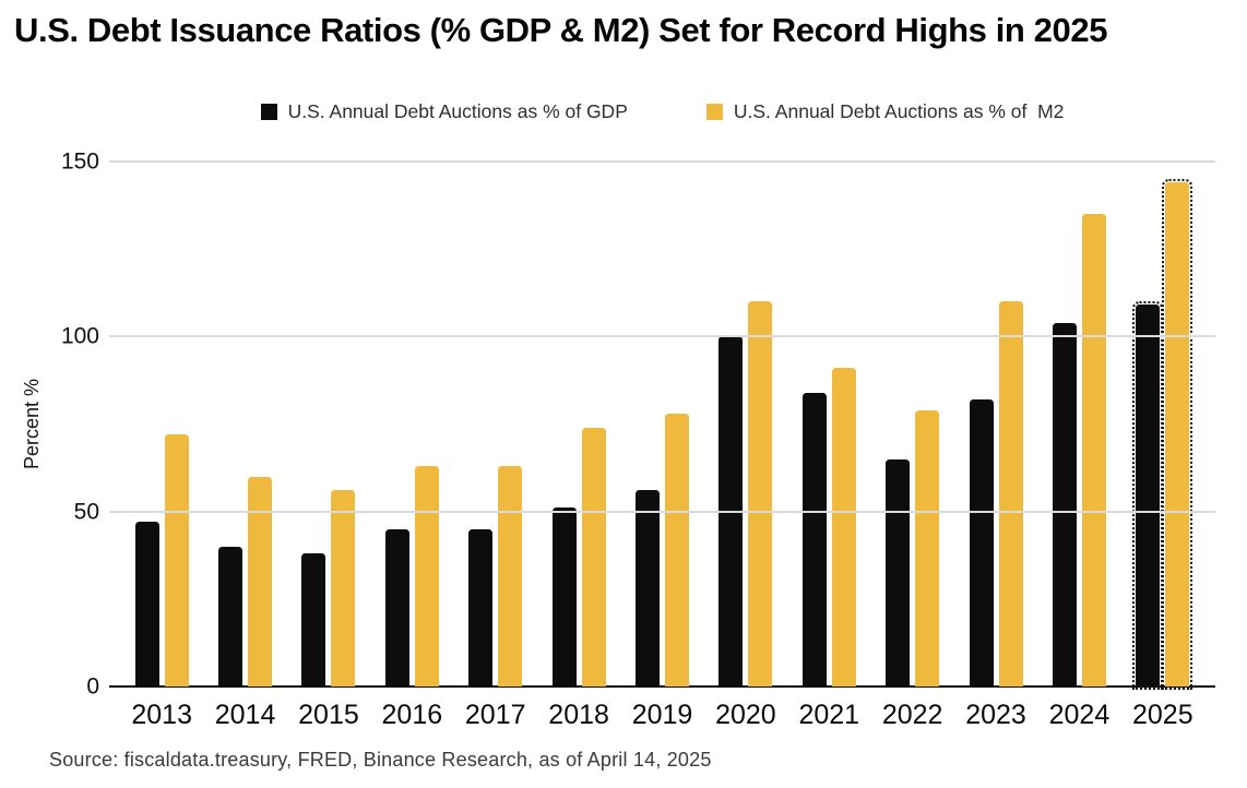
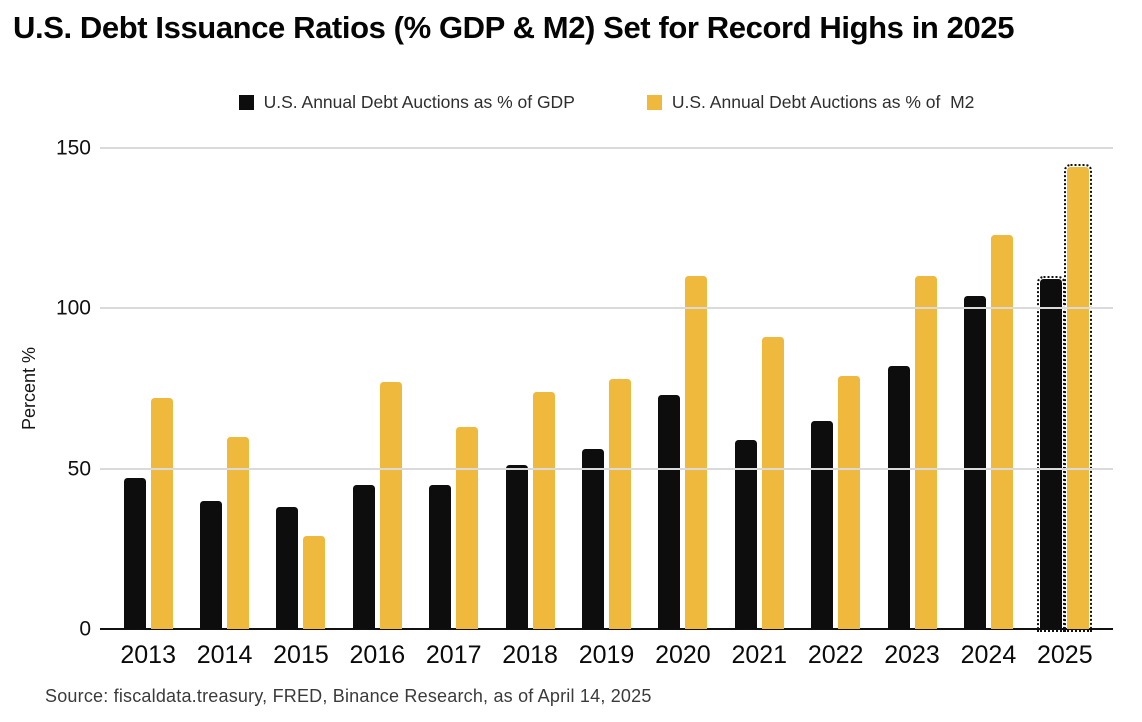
U.S. Annual Debt Auctions as % of M2/2015: 56 -> 29
U.S. Annual Debt Auctions as % of M2/2016: 63 -> 77
U.S. Annual Debt Auctions as % of GDP/2020: 100 -> 73
U.S. Annual Debt Auctions as % of GDP/2021: 84 -> 59
U.S. Annual Debt Auctions as % of M2/2024: 135 -> 123
